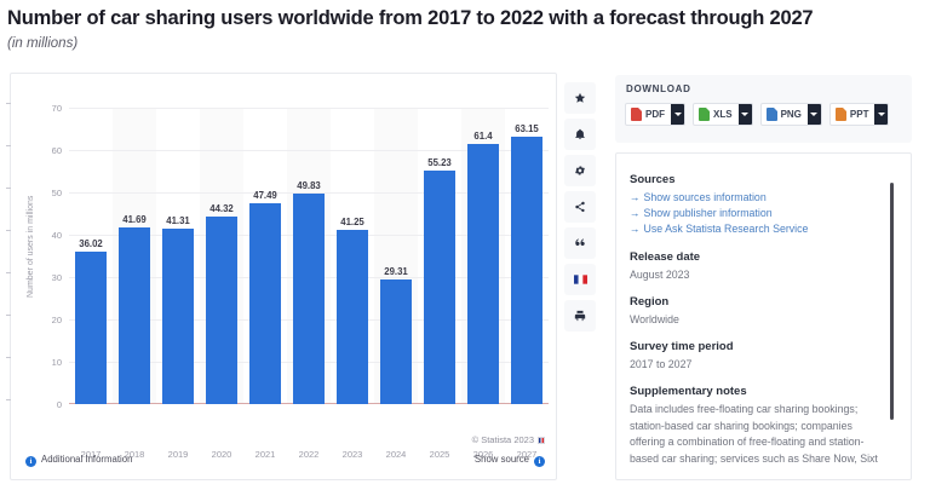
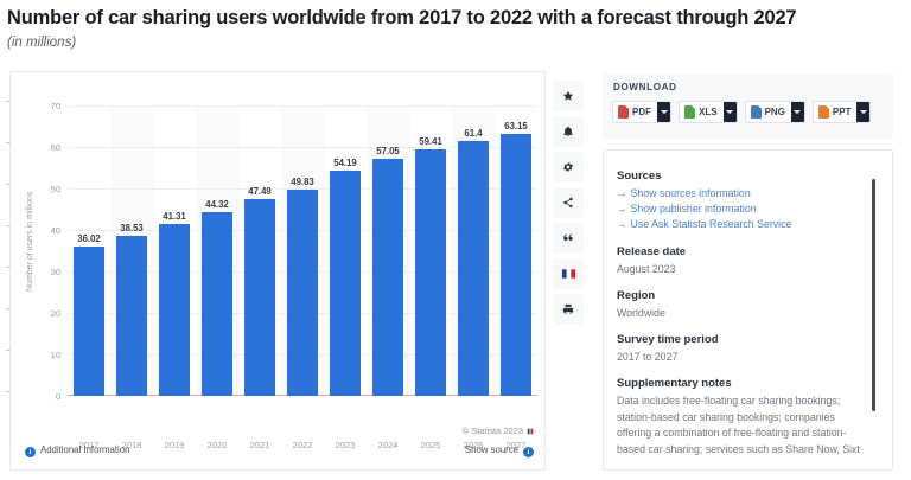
2018: 41.69 -> 38.53
2023: 41.25 -> 54.19
2024: 29.31 -> 57.05
2025: 55.23 -> 59.41
